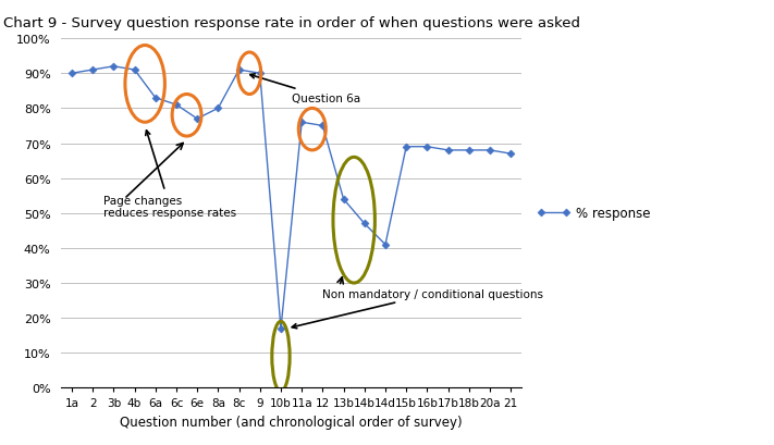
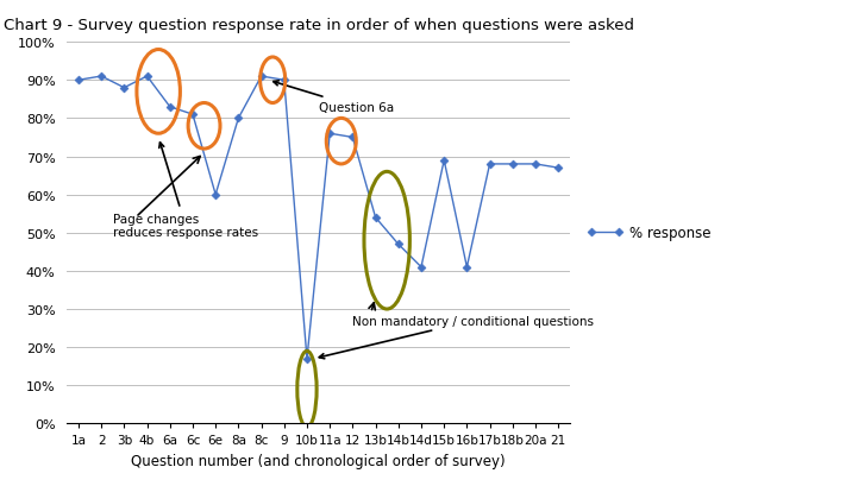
3b: 92% -> 88%
6e: 77% -> 60%
16b: 69% -> 41%
